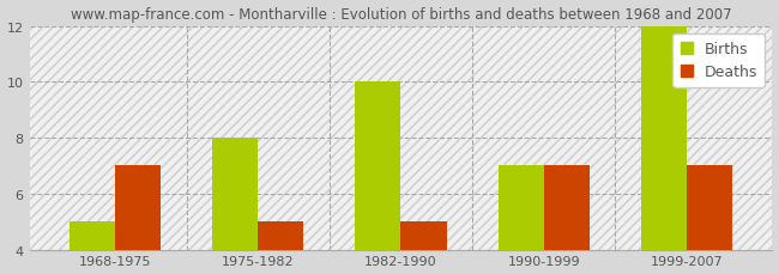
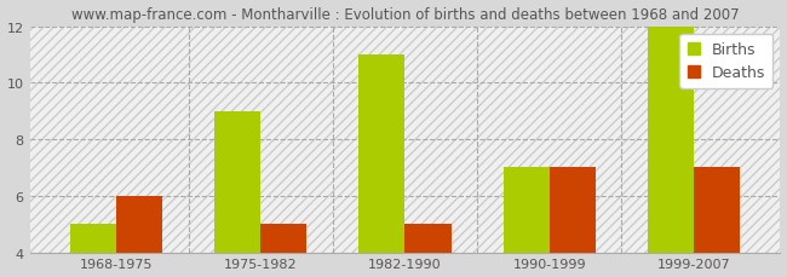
Deaths/1968-1975: 7 -> 6
Births/1975-1982: 8 -> 9
Births/1982-1990: 10 -> 11
